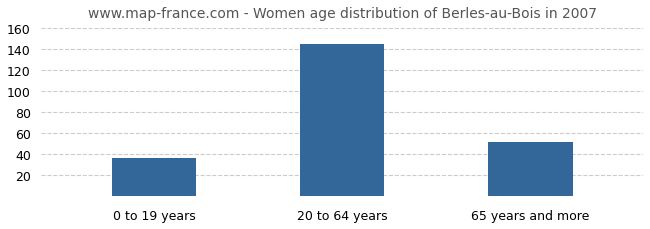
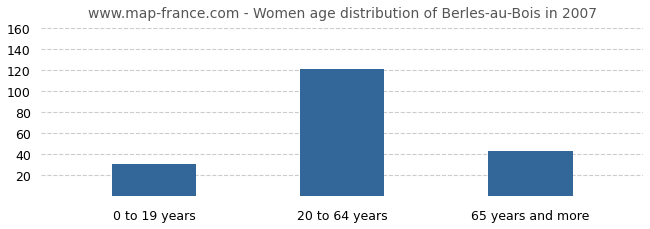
0 to 19 years: 36 -> 30
20 to 64 years: 145 -> 121
65 years and more: 51 -> 43
